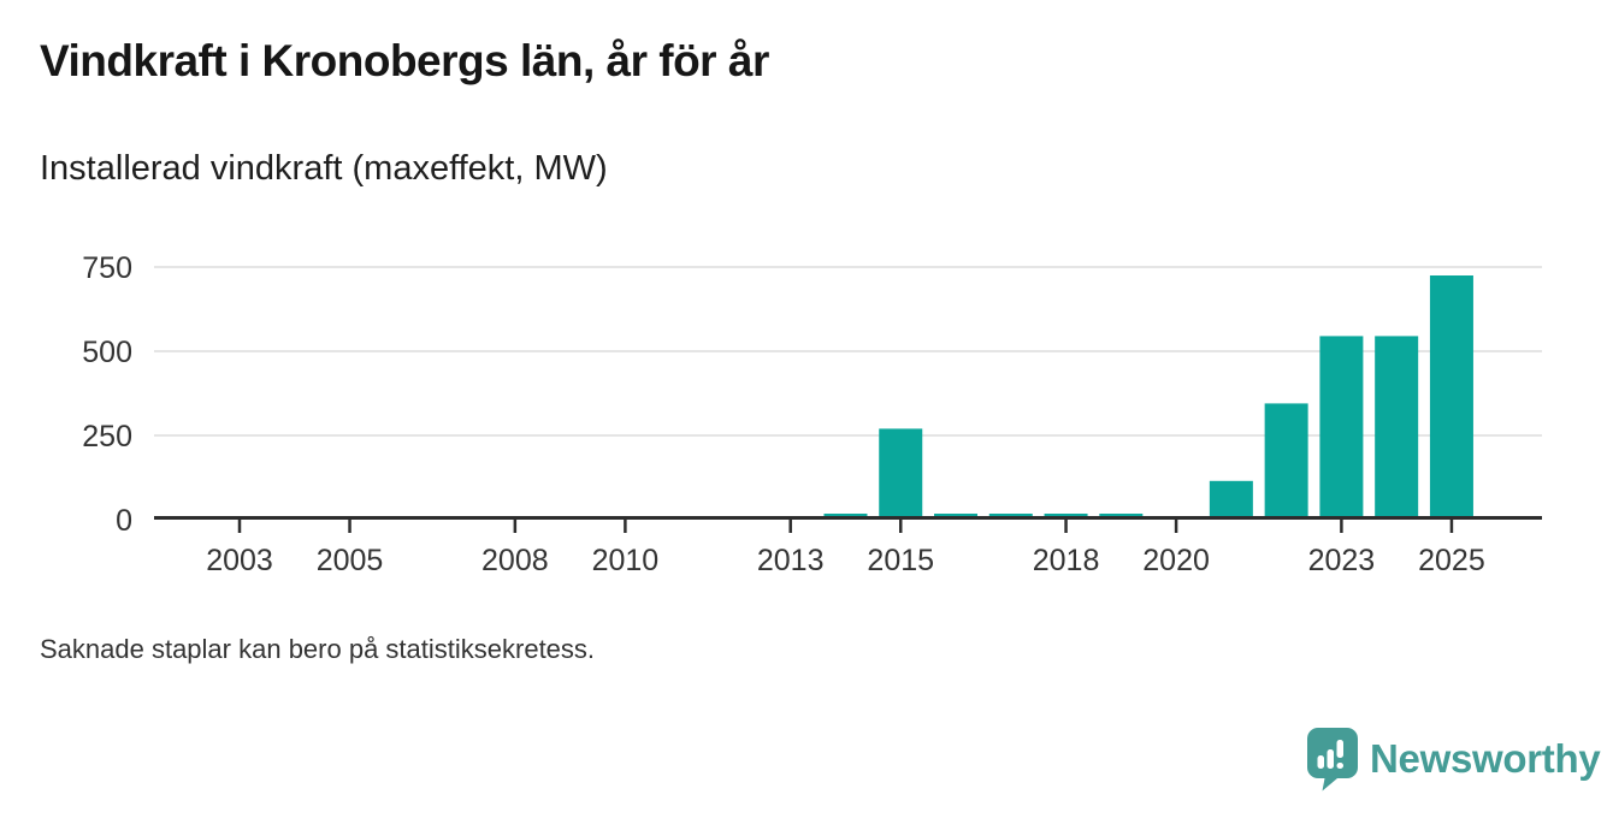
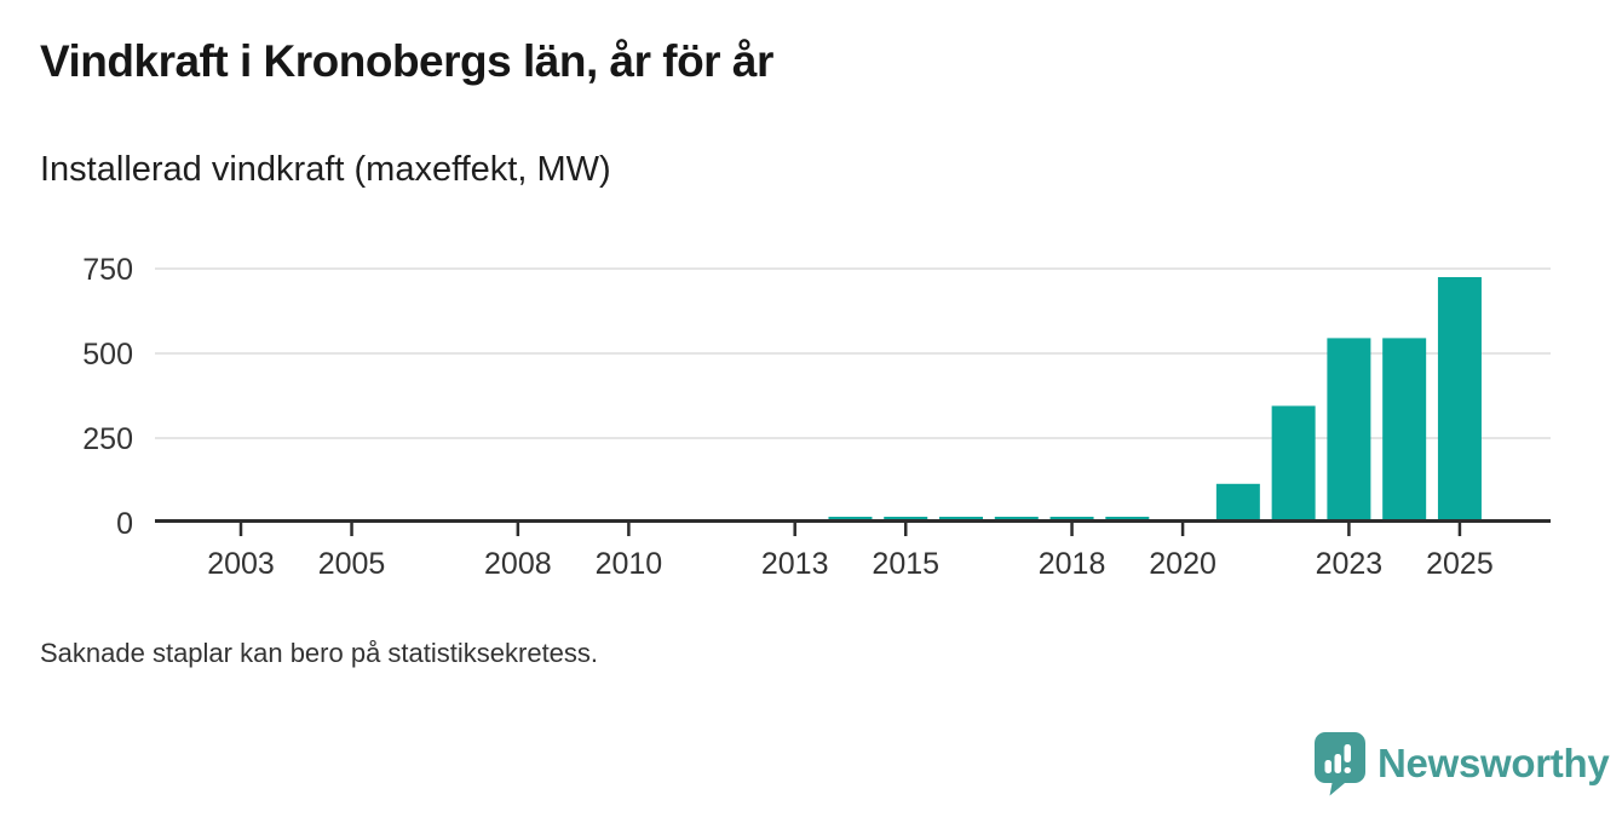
2015: 270 -> 10
